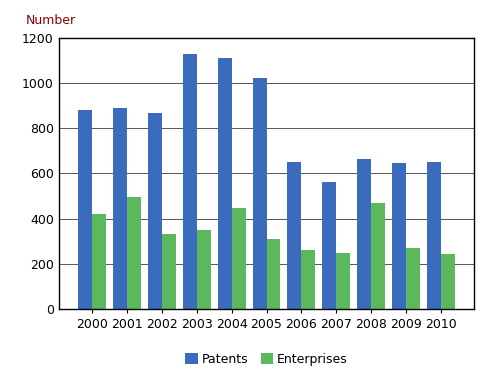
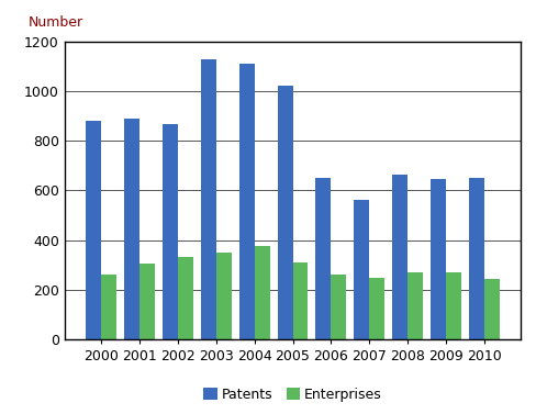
Enterprises/2000: 420 -> 260
Enterprises/2001: 495 -> 305
Enterprises/2004: 445 -> 375
Enterprises/2008: 470 -> 272
